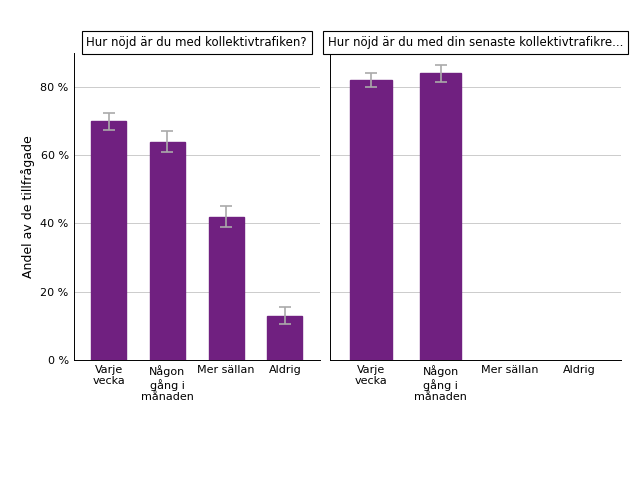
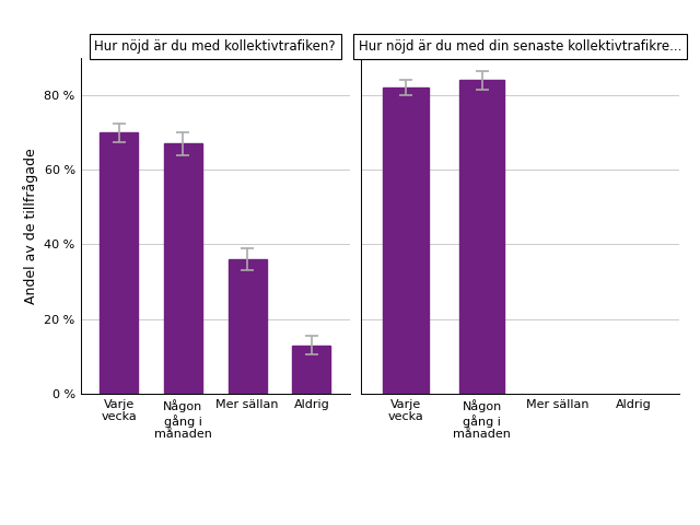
Hur nöjd är du med kollektivtrafiken?/Någon gång i månaden: 64 % -> 67 %
Hur nöjd är du med kollektivtrafiken?/Mer sällan: 42 % -> 36 %
